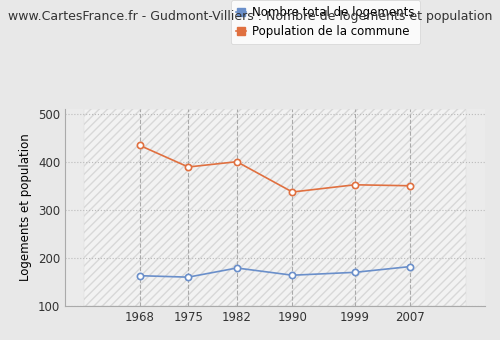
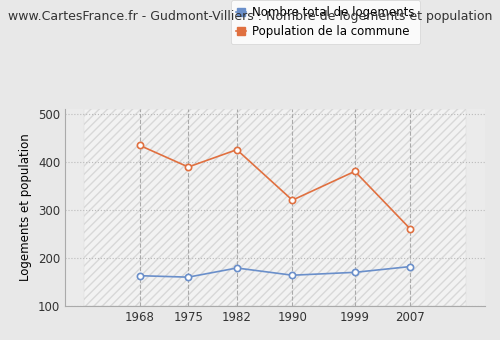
Population de la commune/1982: 400 -> 425
Population de la commune/1990: 337 -> 320
Population de la commune/1999: 352 -> 380
Population de la commune/2007: 350 -> 260
